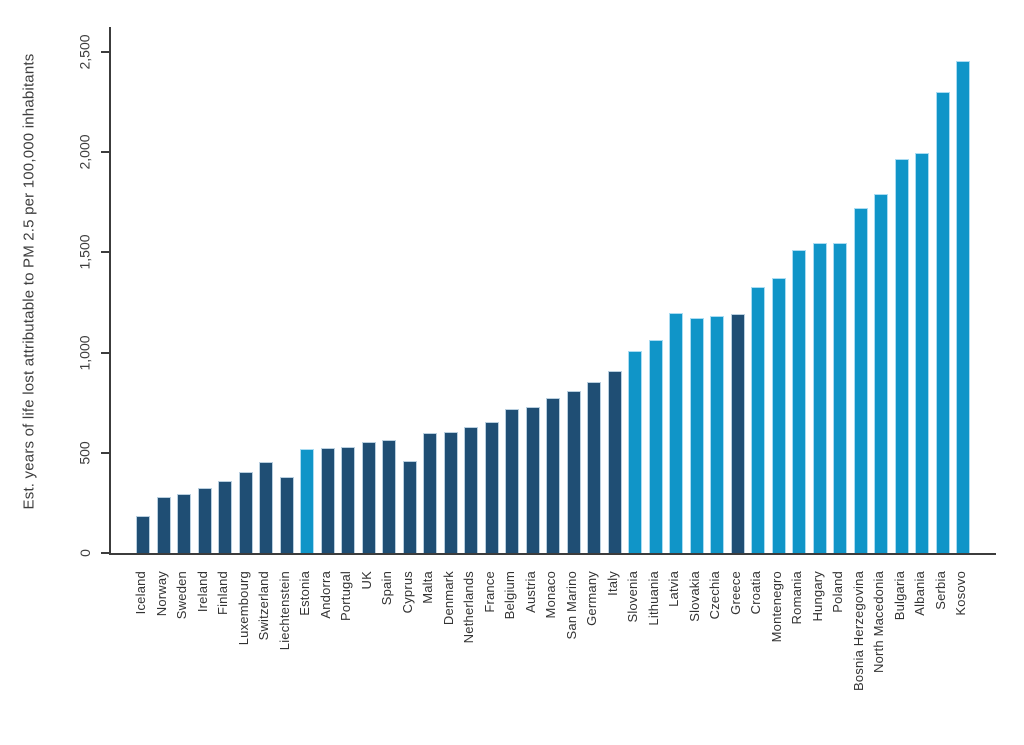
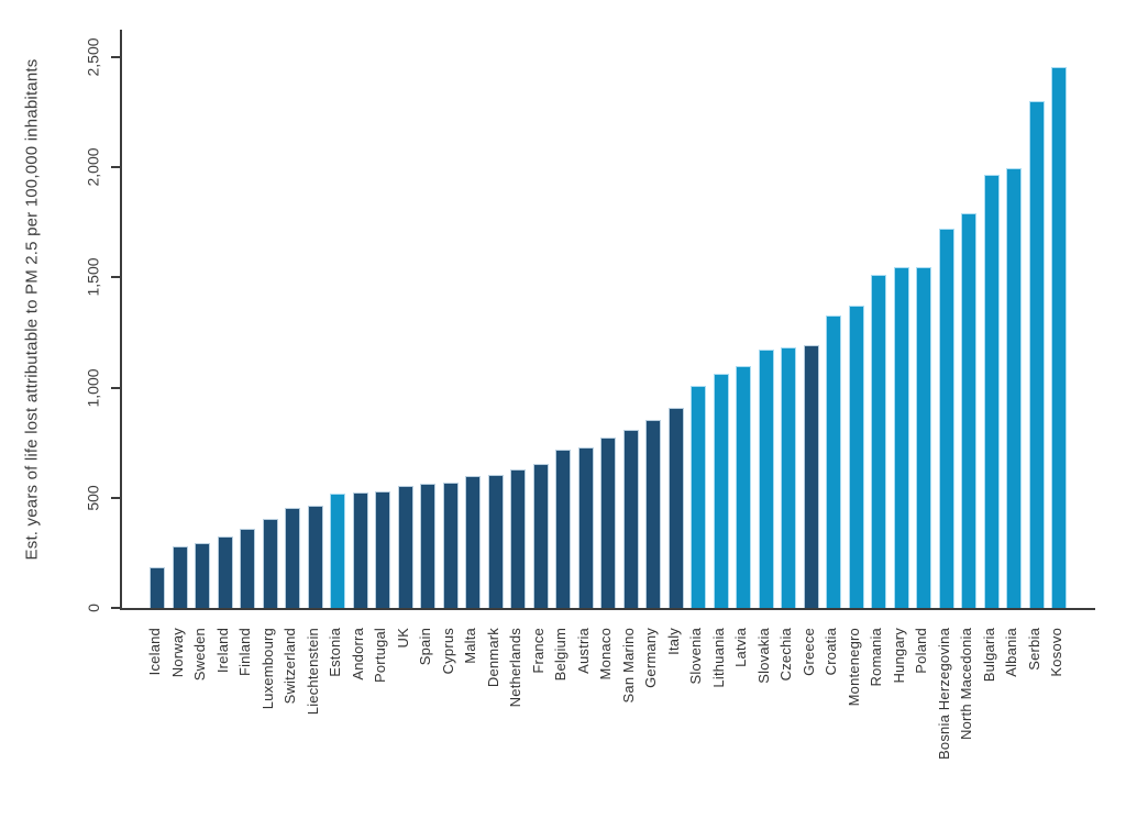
Liechtenstein: 380 -> 460
Cyprus: 460 -> 570
Latvia: 1200 -> 1100
